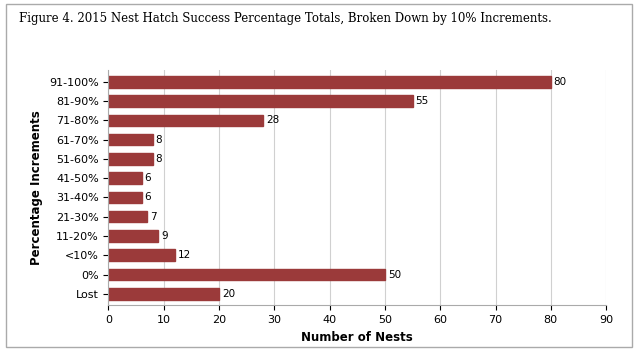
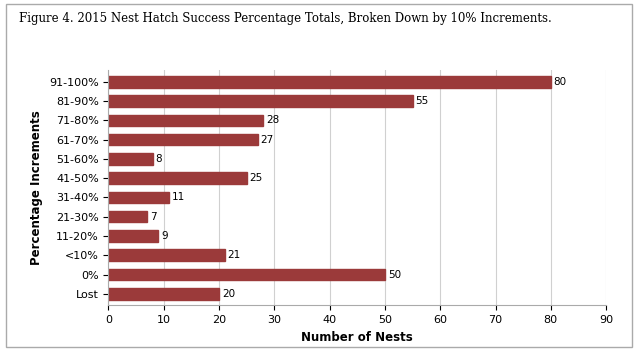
61-70%: 8 -> 27
41-50%: 6 -> 25
31-40%: 6 -> 11
<10%: 12 -> 21
